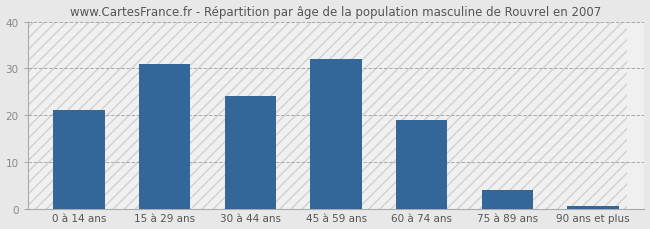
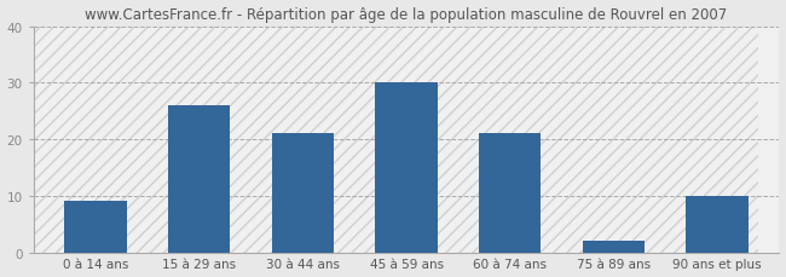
0 à 14 ans: 21.0 -> 9.0
15 à 29 ans: 31.0 -> 26.0
30 à 44 ans: 24.0 -> 21.0
45 à 59 ans: 32.0 -> 30.0
60 à 74 ans: 19.0 -> 21.0
75 à 89 ans: 4.0 -> 2.0
90 ans et plus: 0.5 -> 10.0
